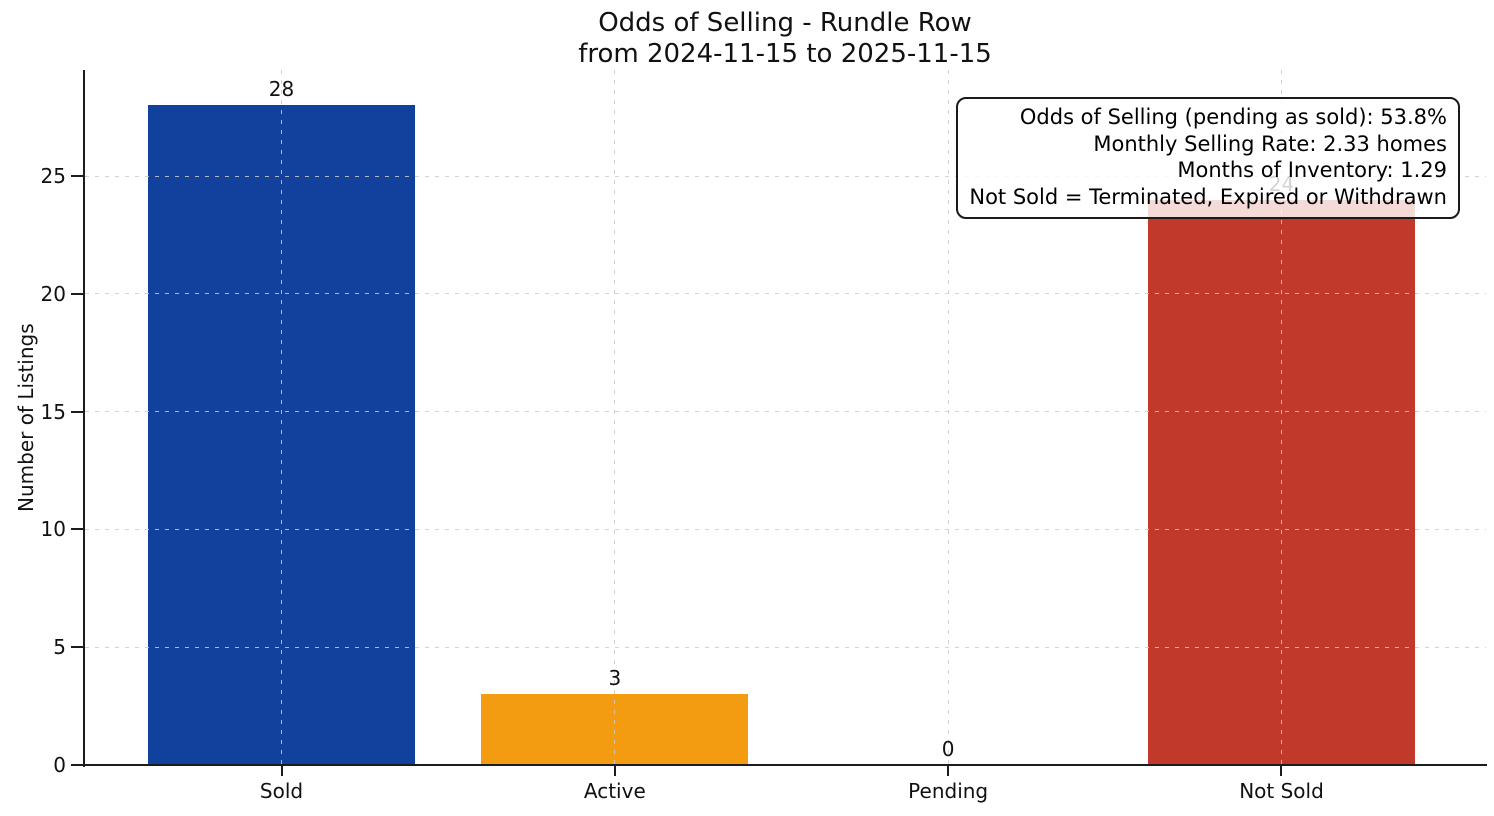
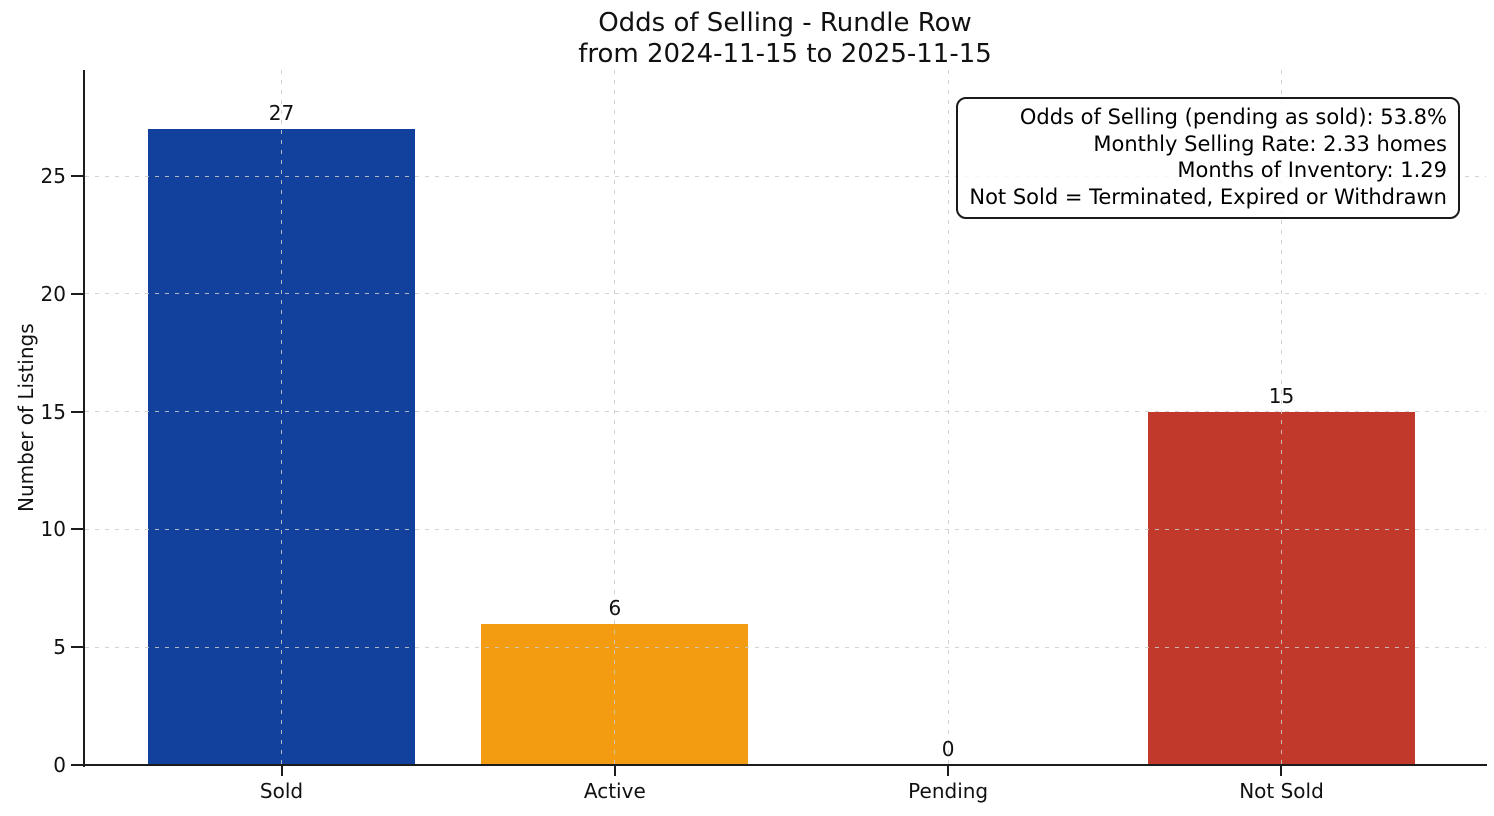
Sold: 28 -> 27
Active: 3 -> 6
Not Sold: 24 -> 15
